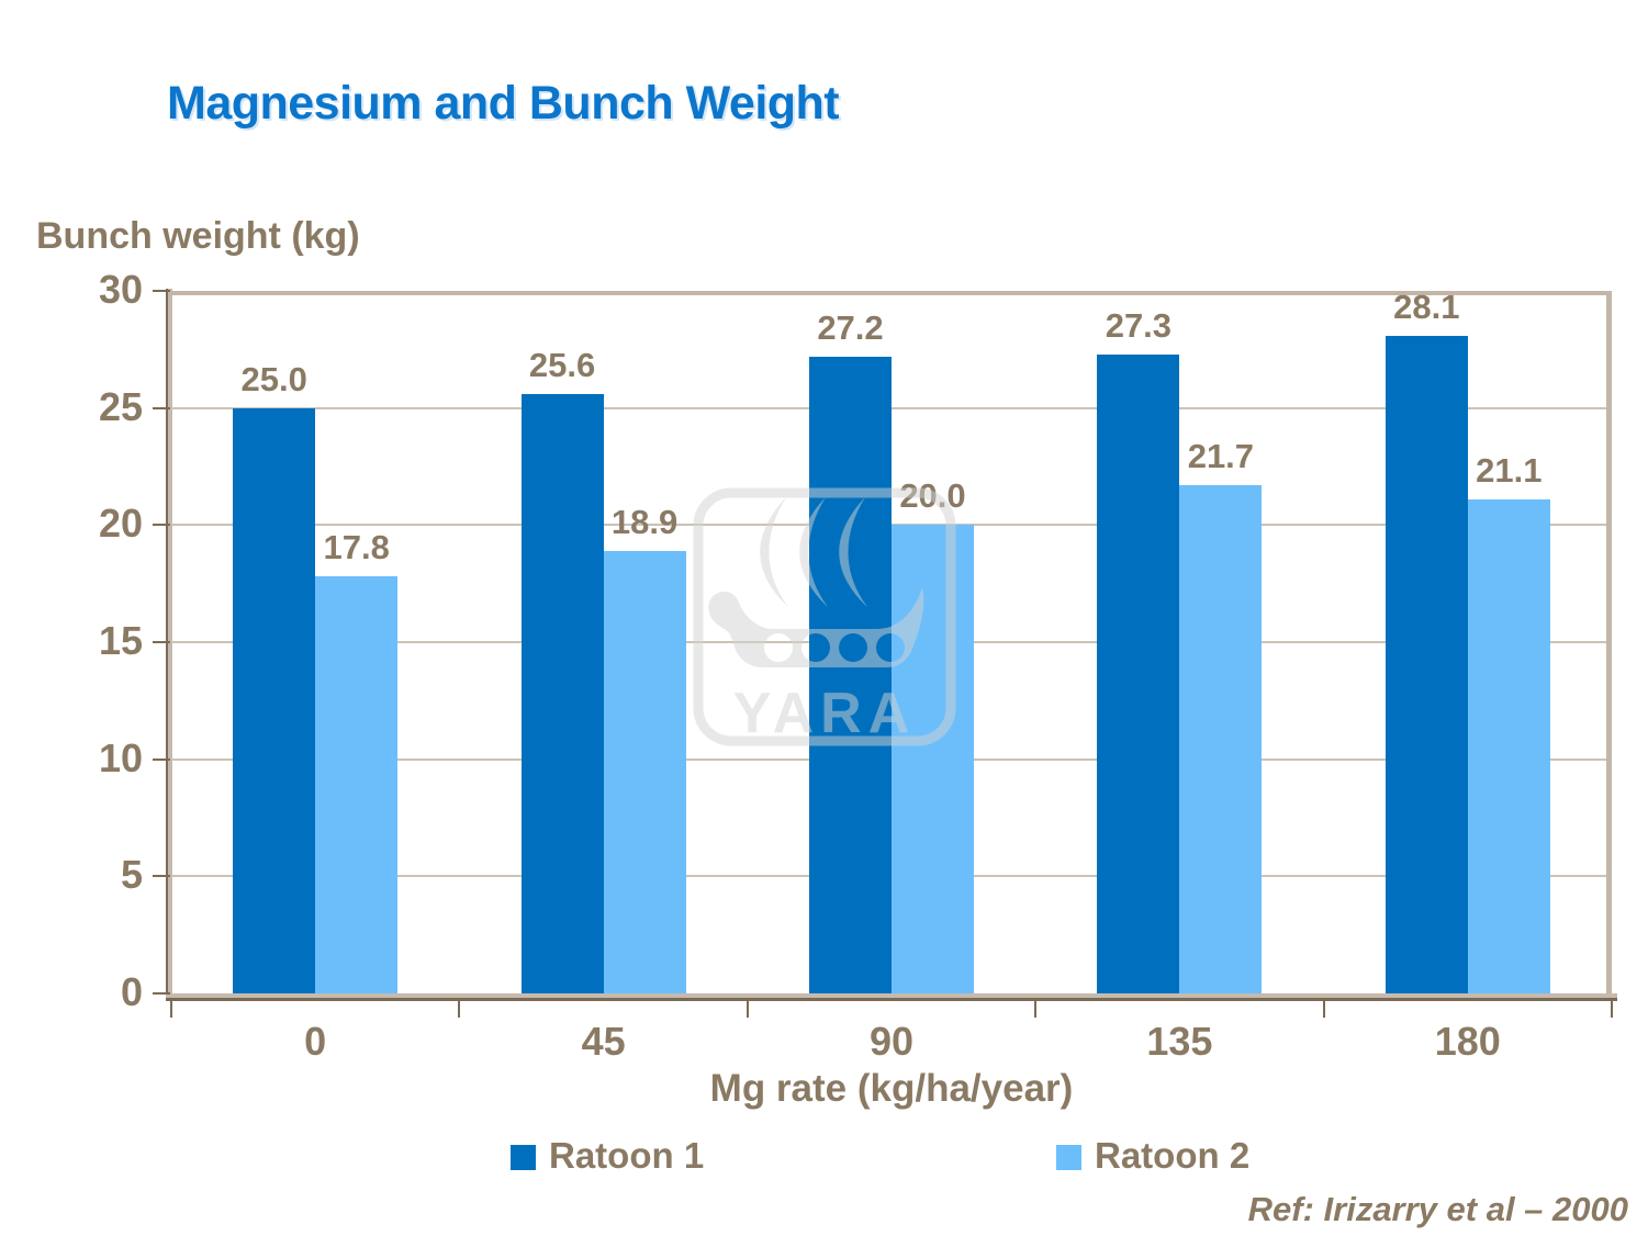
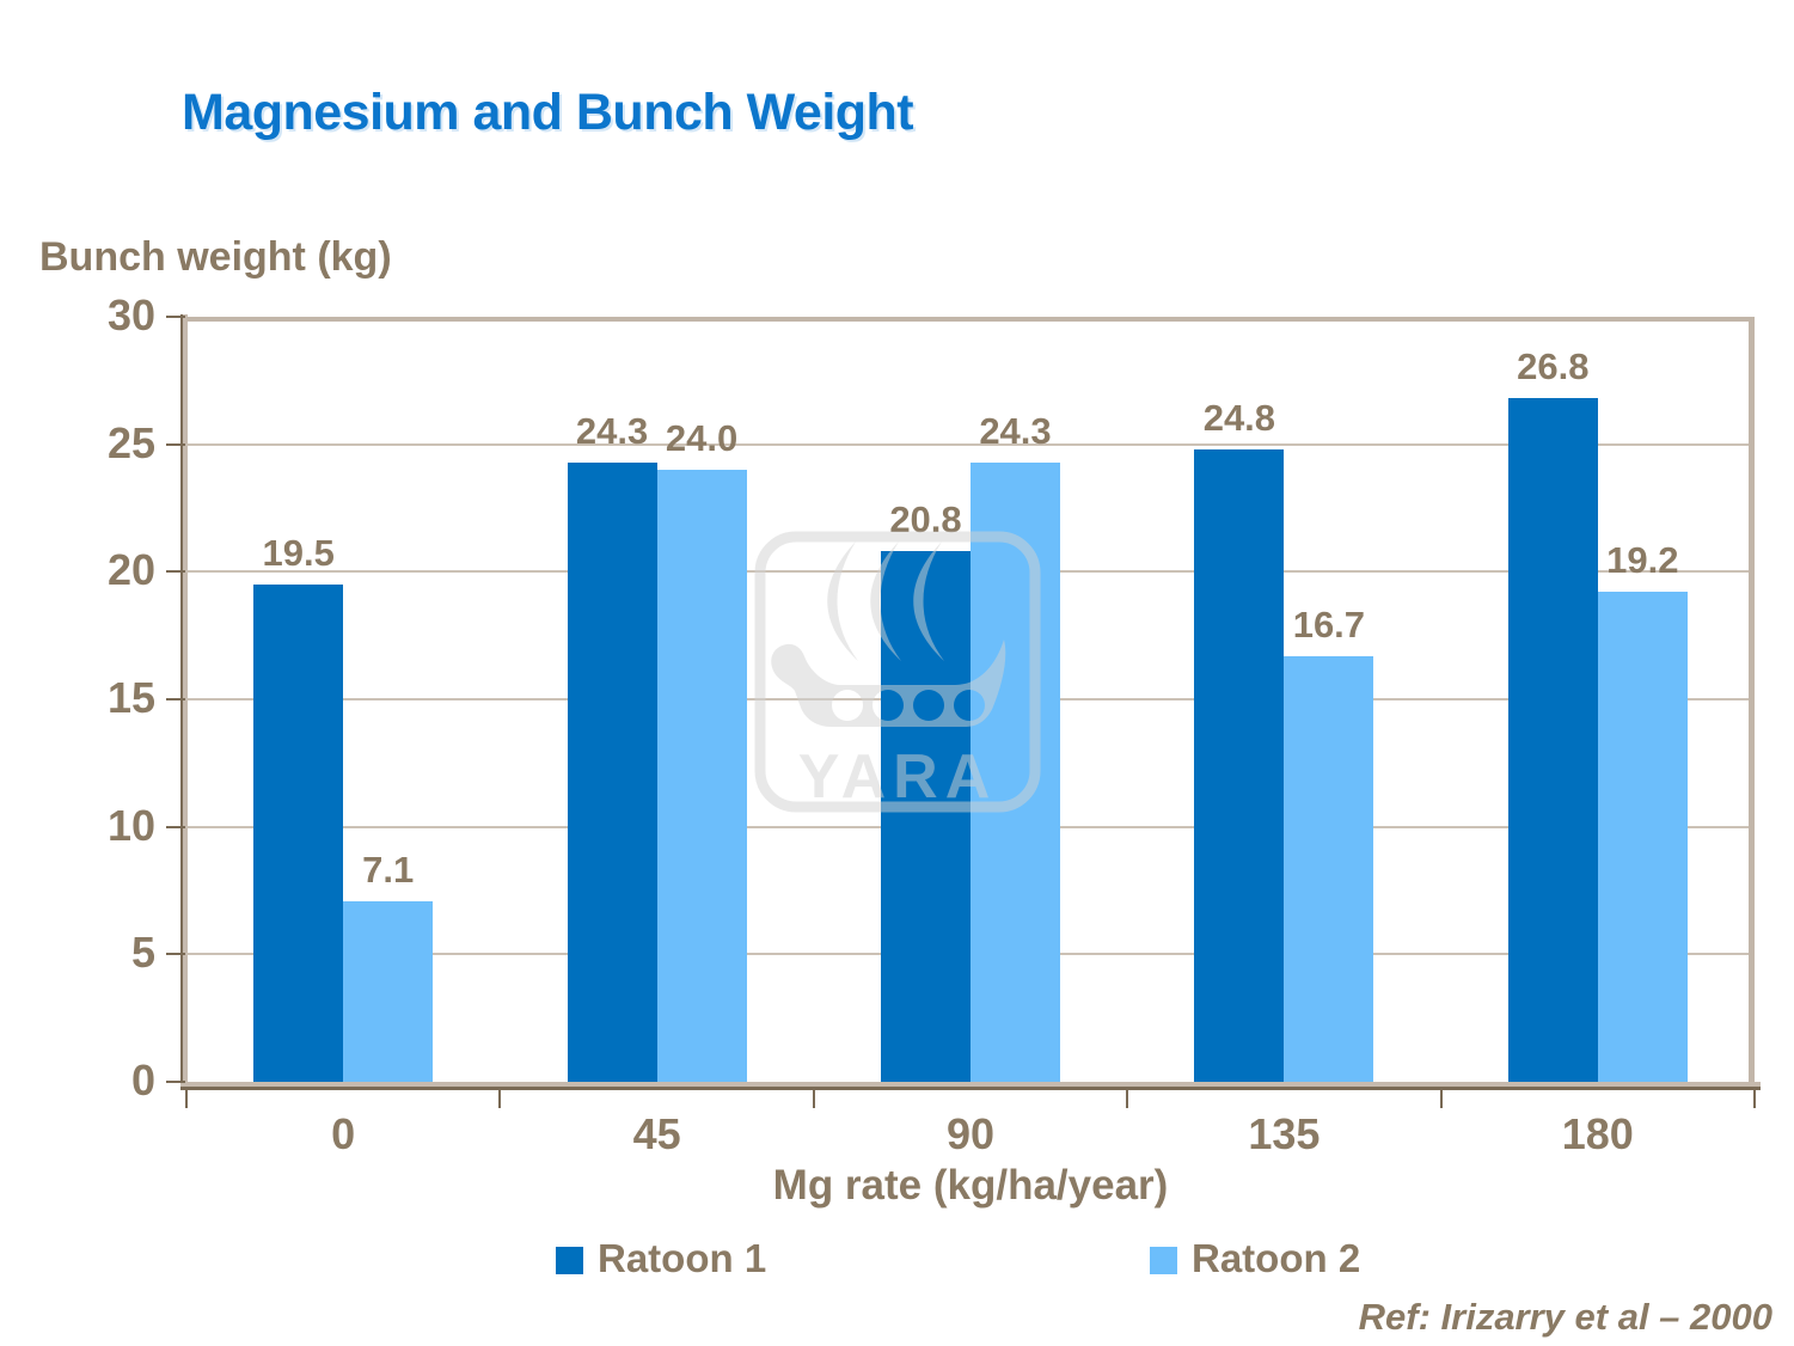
Ratoon 1/0: 25.0 -> 19.5
Ratoon 2/0: 17.8 -> 7.1
Ratoon 1/45: 25.6 -> 24.3
Ratoon 2/45: 18.9 -> 24.0
Ratoon 1/90: 27.2 -> 20.8
Ratoon 2/90: 20.0 -> 24.3
Ratoon 1/135: 27.3 -> 24.8
Ratoon 2/135: 21.7 -> 16.7
Ratoon 1/180: 28.1 -> 26.8
Ratoon 2/180: 21.1 -> 19.2
